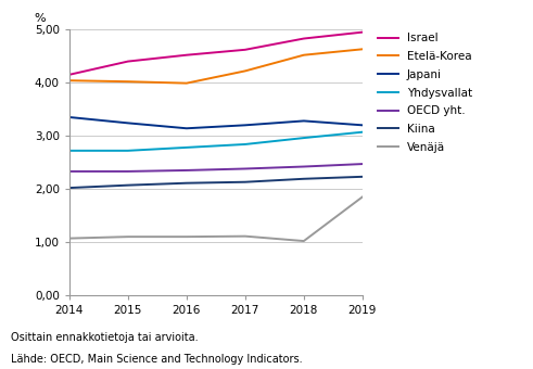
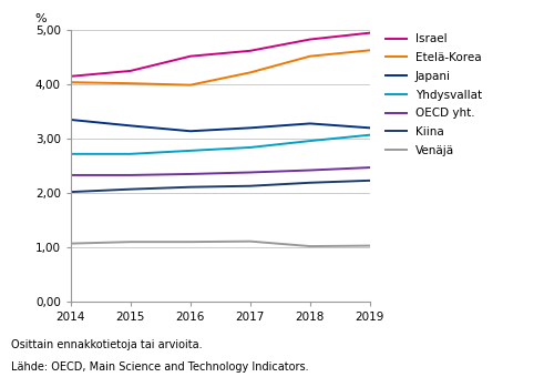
Israel/2015: 4,40 -> 4,25
Venäjä/2019: 1,85 -> 1,03
